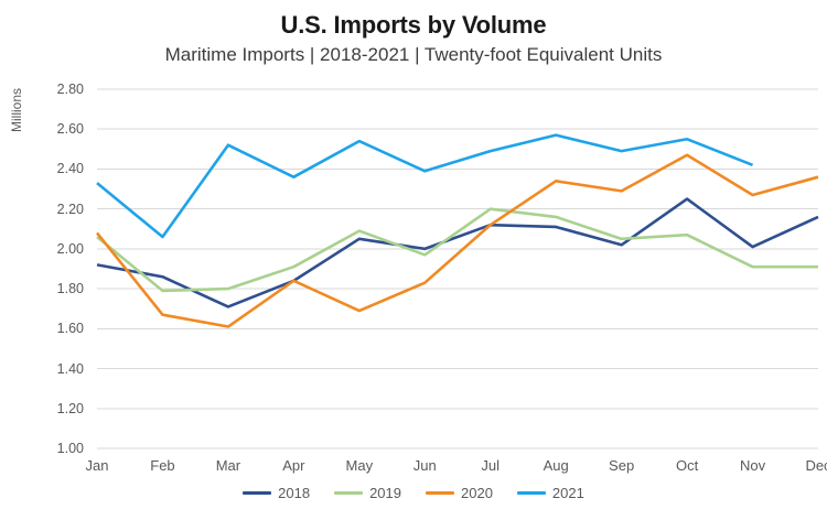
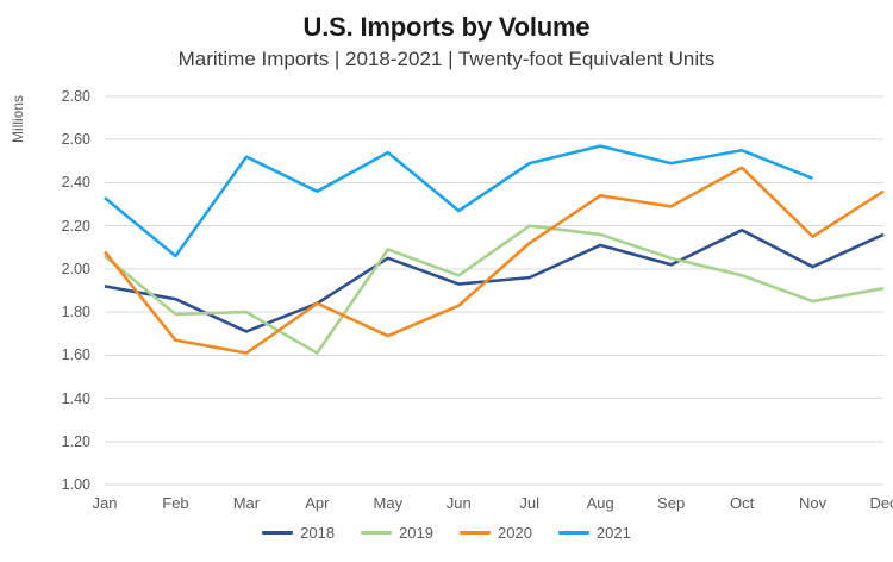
2019/Apr: 1.91 -> 1.61
2018/Jun: 2.00 -> 1.93
2021/Jun: 2.39 -> 2.27
2018/Jul: 2.12 -> 1.96
2018/Oct: 2.25 -> 2.18
2019/Oct: 2.07 -> 1.97
2019/Nov: 1.91 -> 1.85
2020/Nov: 2.27 -> 2.15
